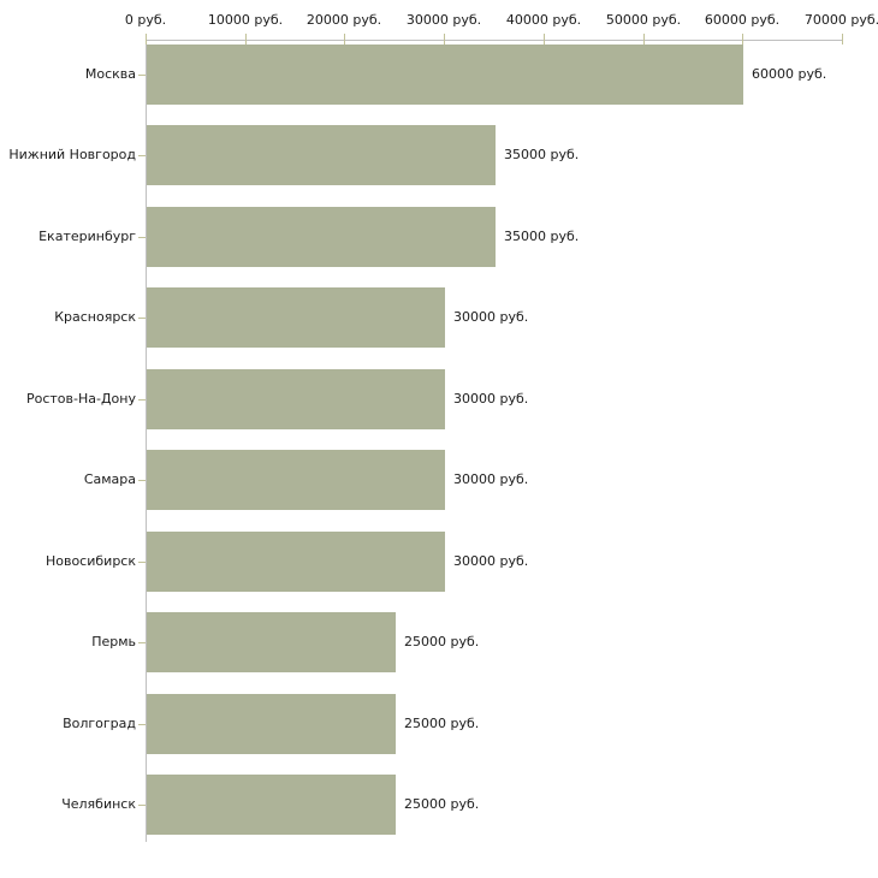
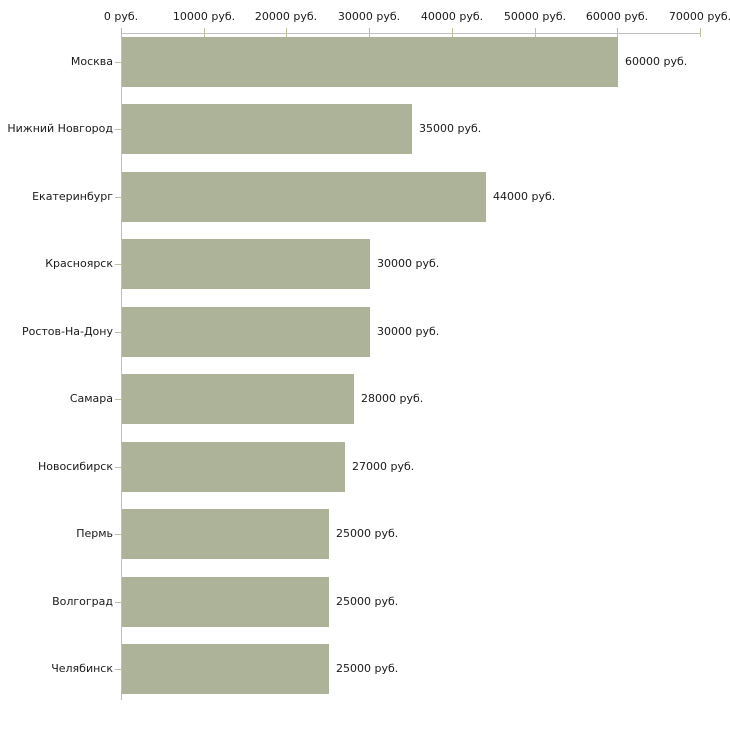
Екатеринбург: 35000 -> 44000
Самара: 30000 -> 28000
Новосибирск: 30000 -> 27000
